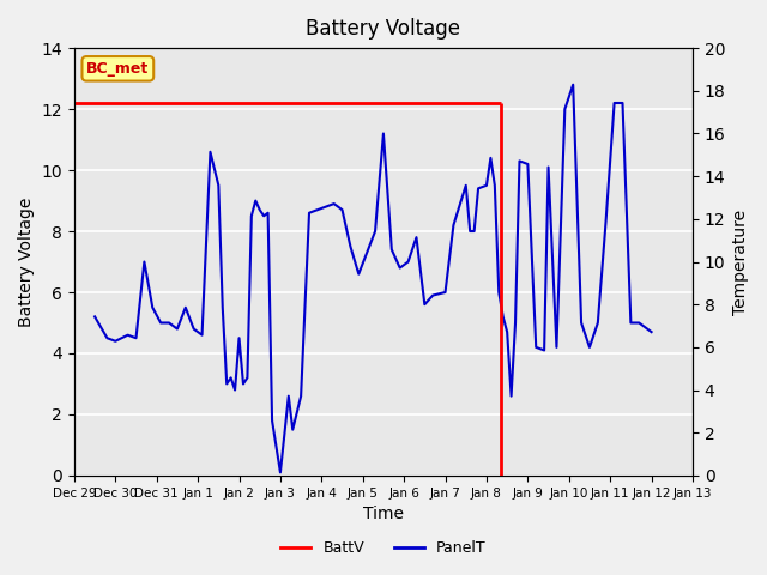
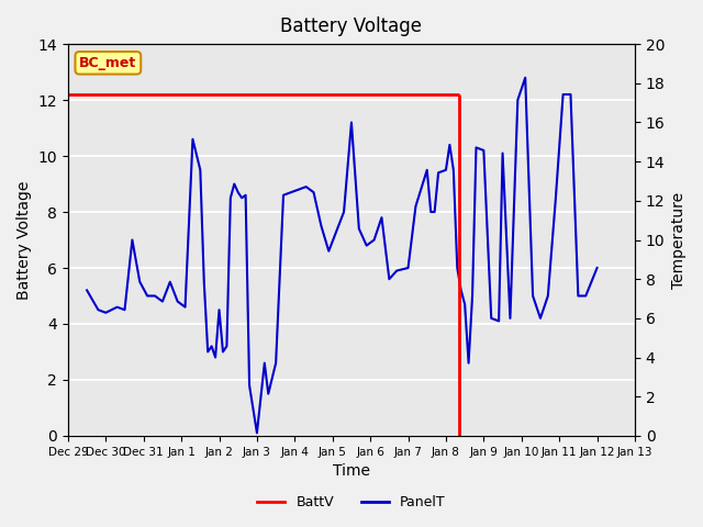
Jan 12: 4.7 -> 6.0
